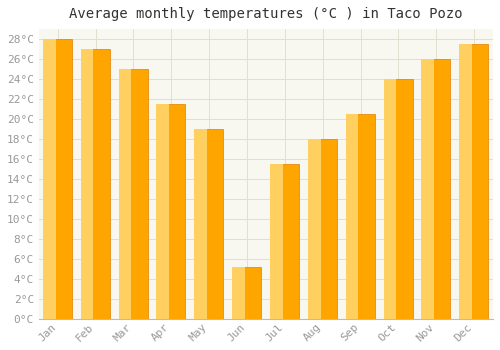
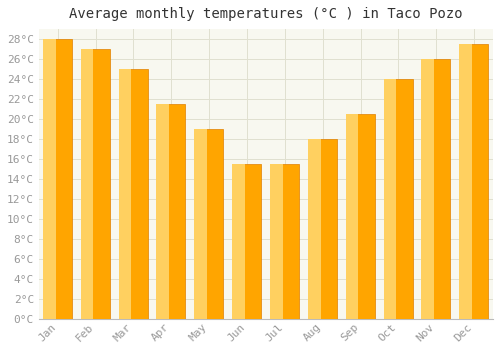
Jun: 5.2°C -> 15.5°C
